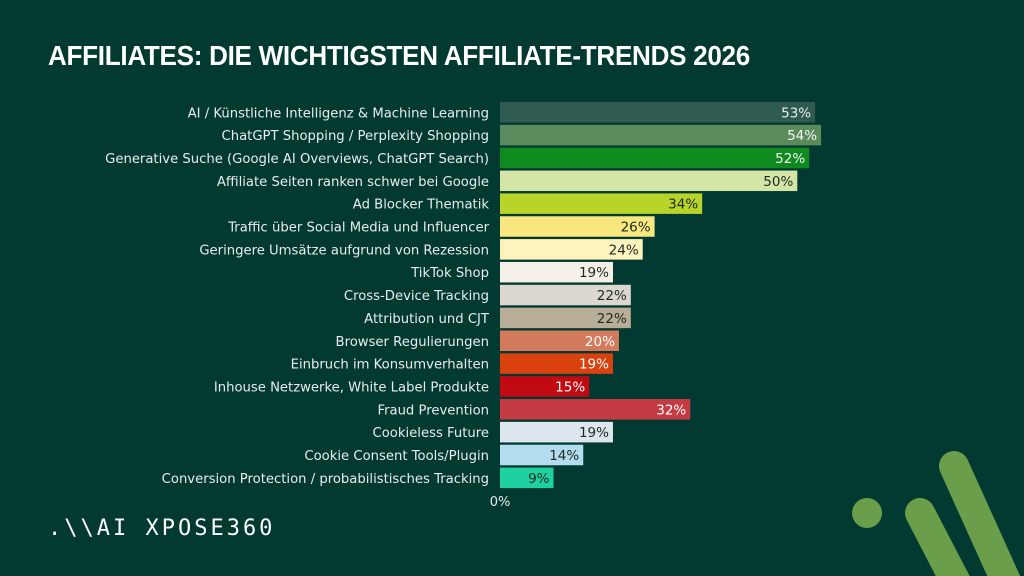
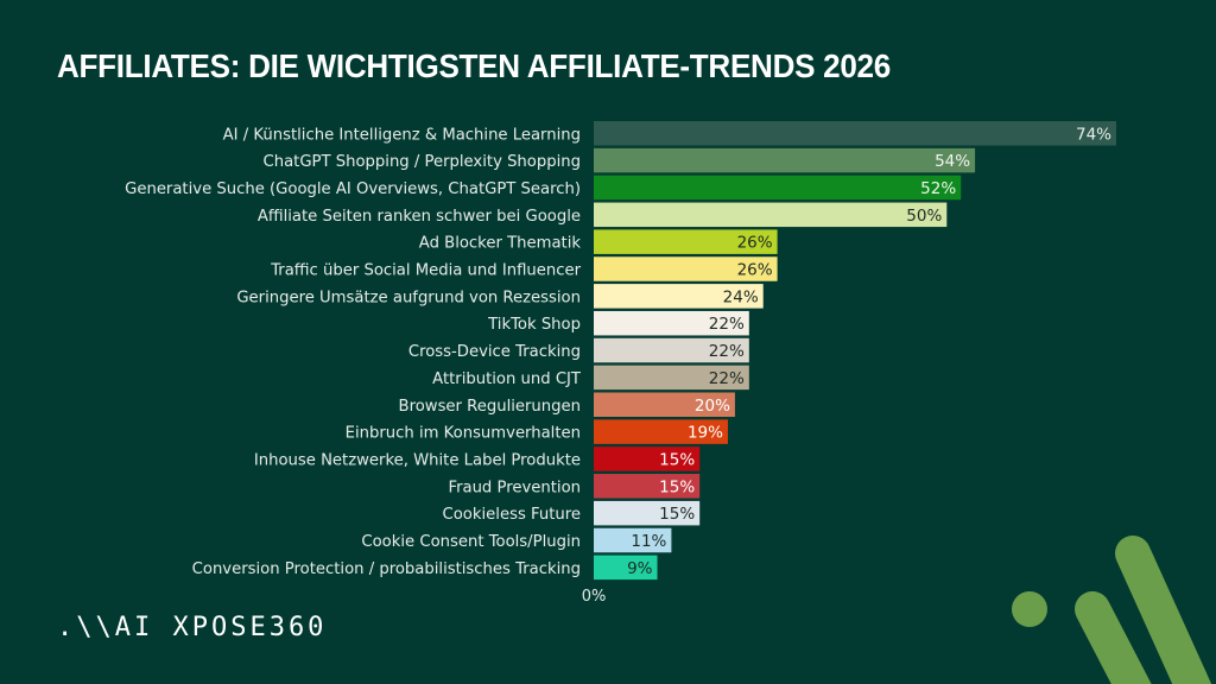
AI / Künstliche Intelligenz & Machine Learning: 53% -> 74%
Ad Blocker Thematik: 34% -> 26%
TikTok Shop: 19% -> 22%
Fraud Prevention: 32% -> 15%
Cookieless Future: 19% -> 15%
Cookie Consent Tools/Plugin: 14% -> 11%
